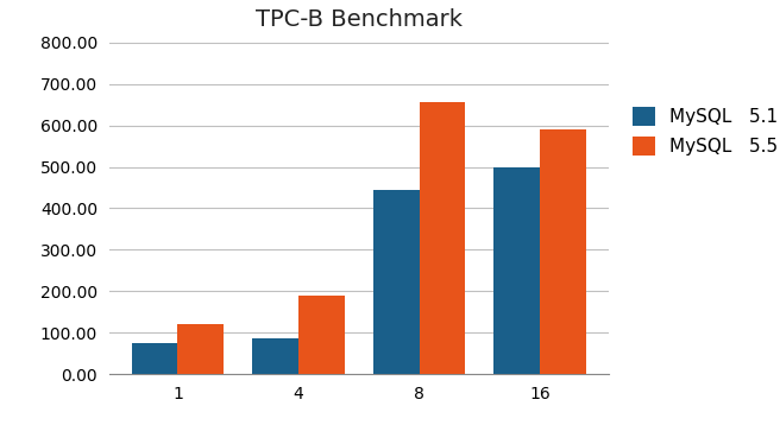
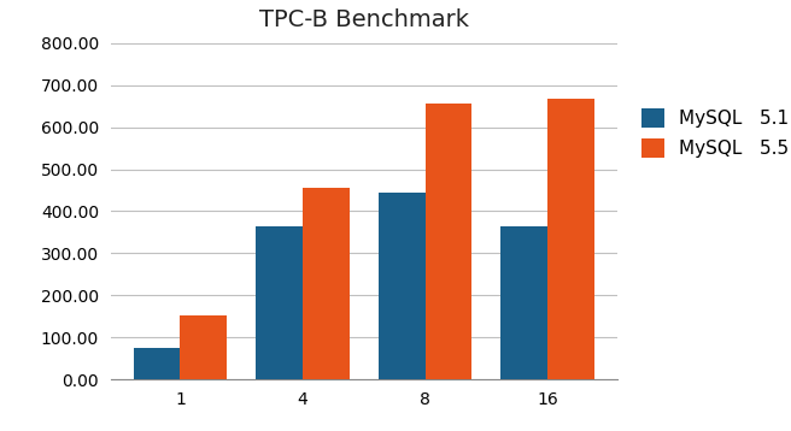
MySQL 5.5/1: 120 -> 153
MySQL 5.1/4: 85 -> 363
MySQL 5.5/4: 190 -> 455
MySQL 5.1/16: 500 -> 365
MySQL 5.5/16: 590 -> 668
